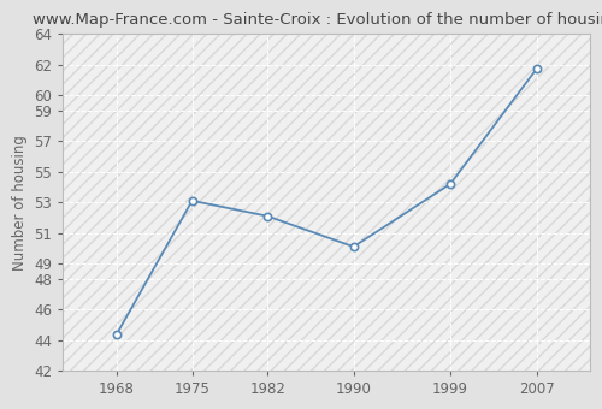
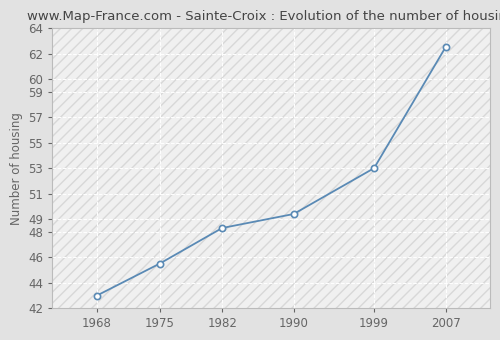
1968: 44.4 -> 43.0
1975: 53.1 -> 45.5
1982: 52.1 -> 48.3
1990: 50.1 -> 49.4
1999: 54.2 -> 53.0
2007: 61.7 -> 62.5
